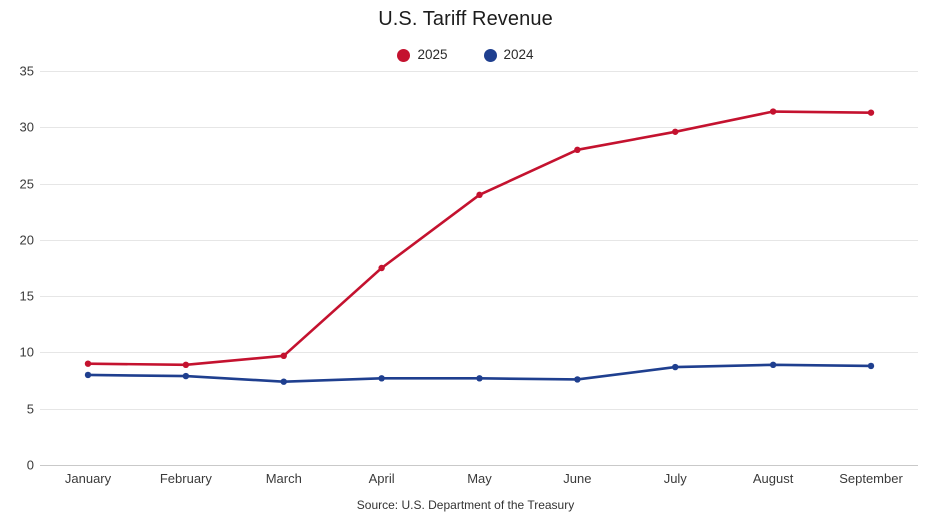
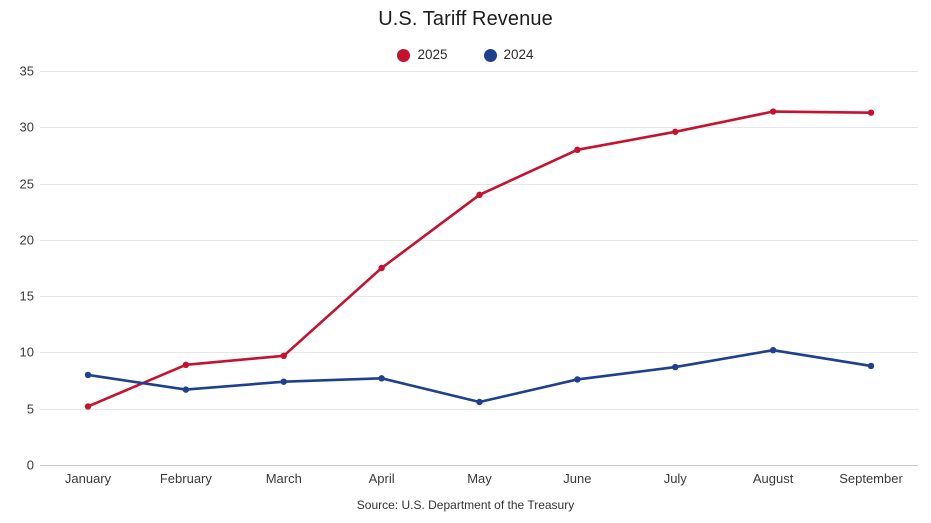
2025/January: 9.0 -> 5.2
2024/February: 7.9 -> 6.7
2024/May: 7.7 -> 5.6
2024/August: 8.9 -> 10.2
